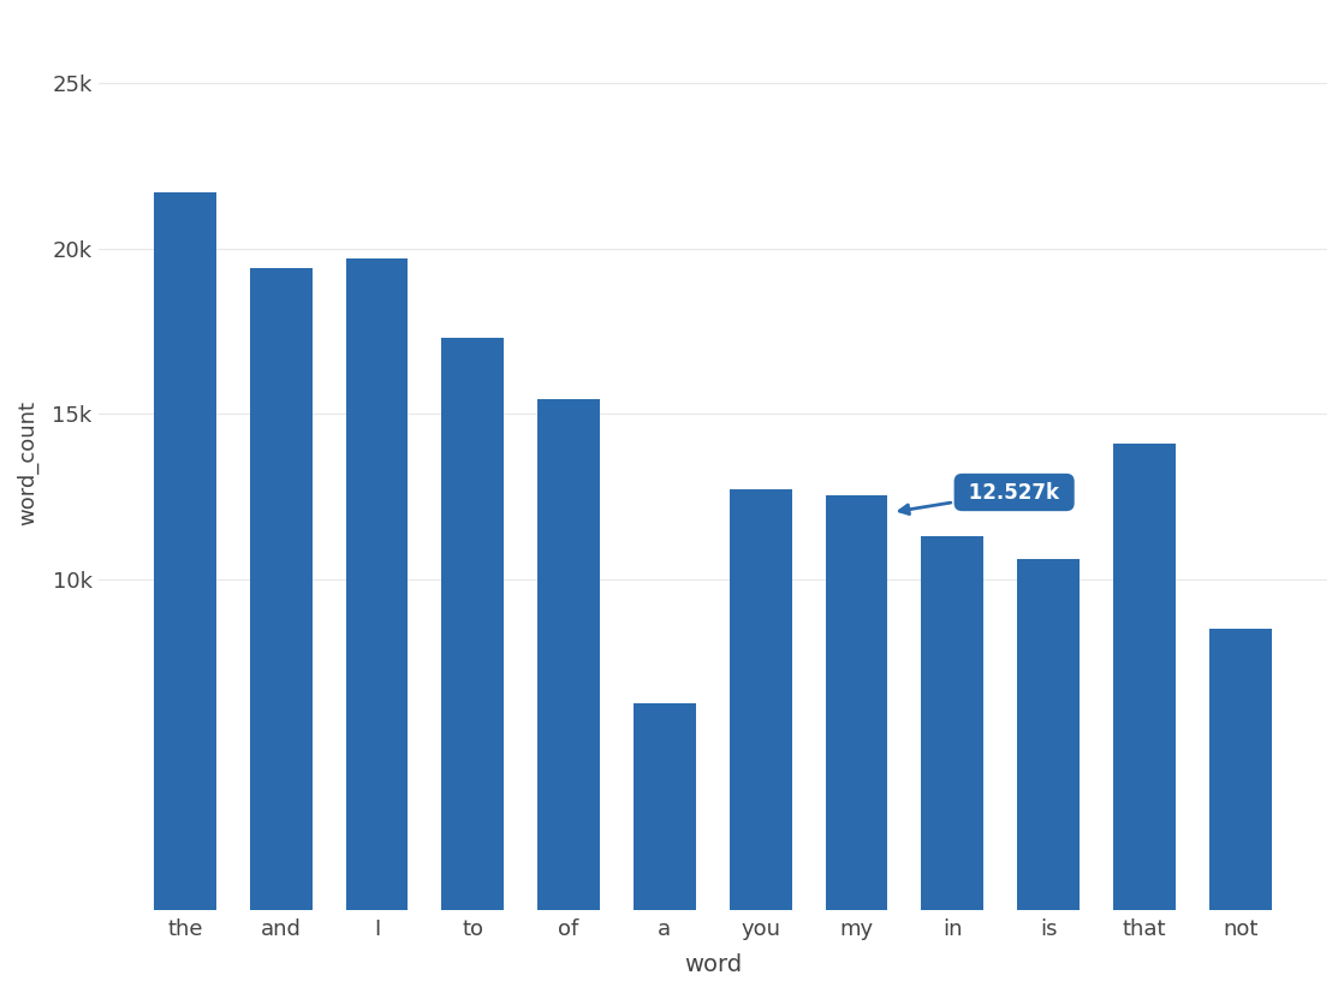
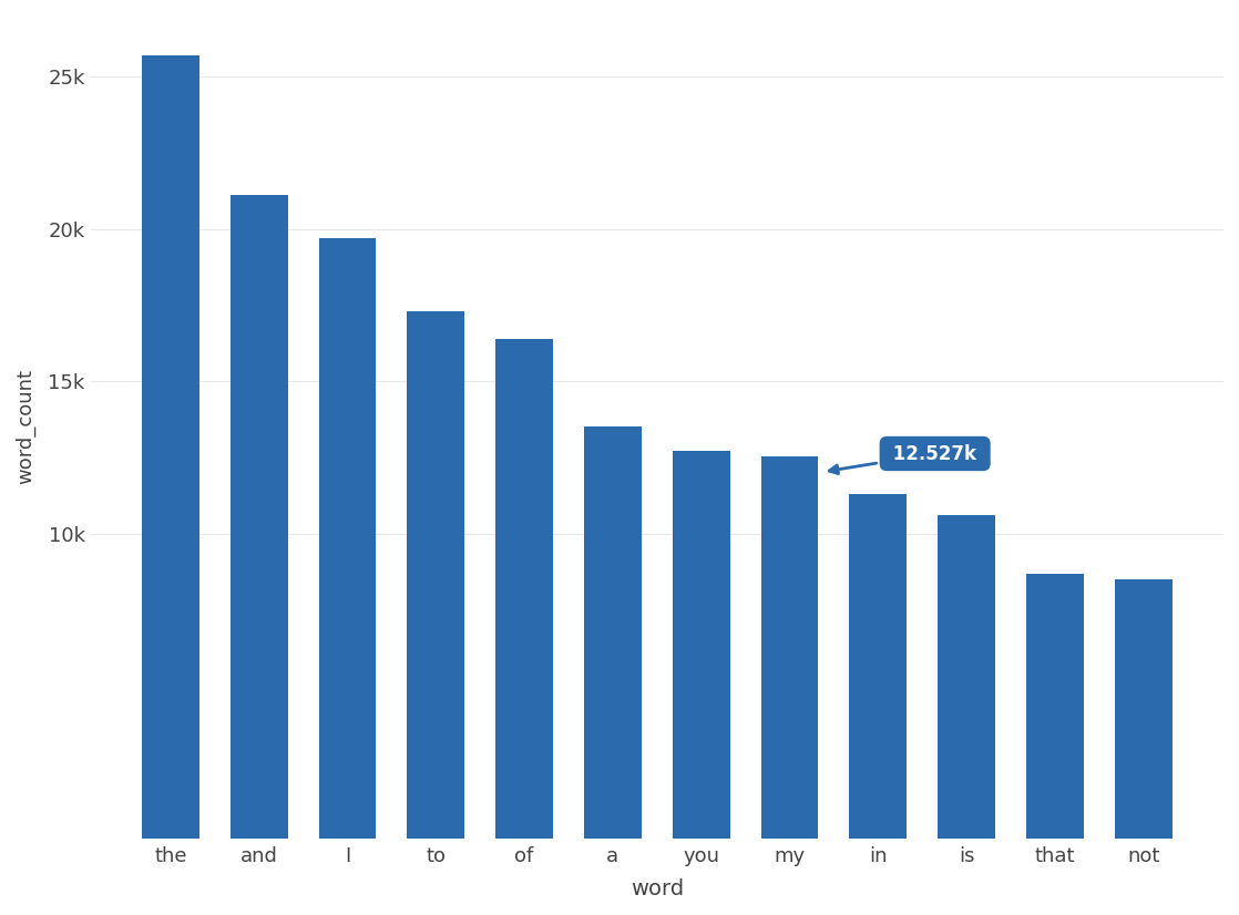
the: 21.70k -> 25.70k
and: 19.40k -> 21.10k
of: 15.45k -> 16.40k
a: 6.25k -> 13.50k
that: 14.10k -> 8.70k
